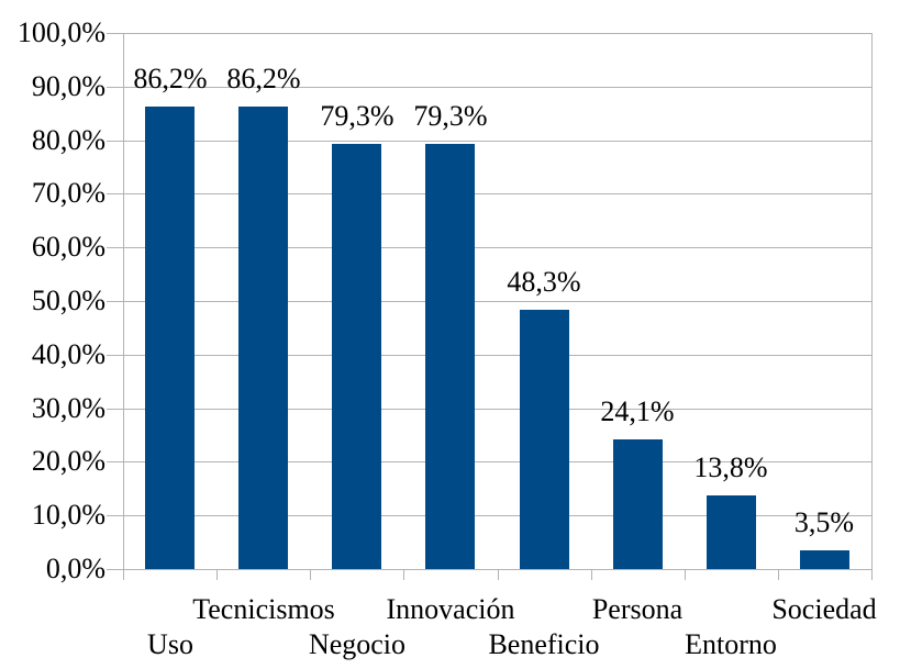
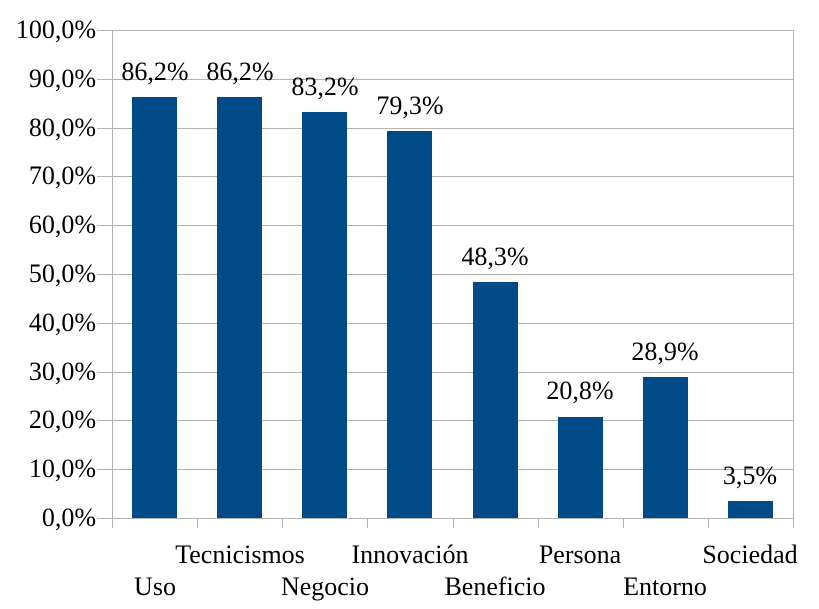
Negocio: 79,3% -> 83,2%
Persona: 24,1% -> 20,8%
Entorno: 13,8% -> 28,9%
